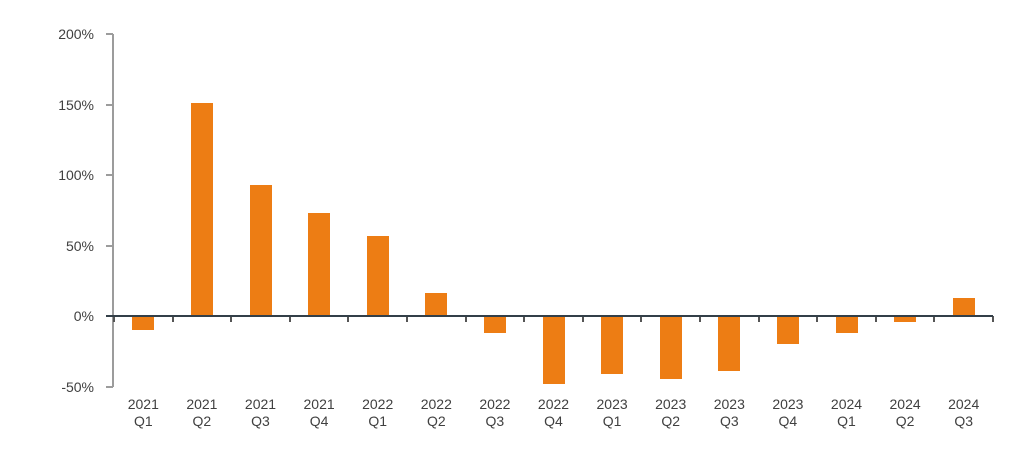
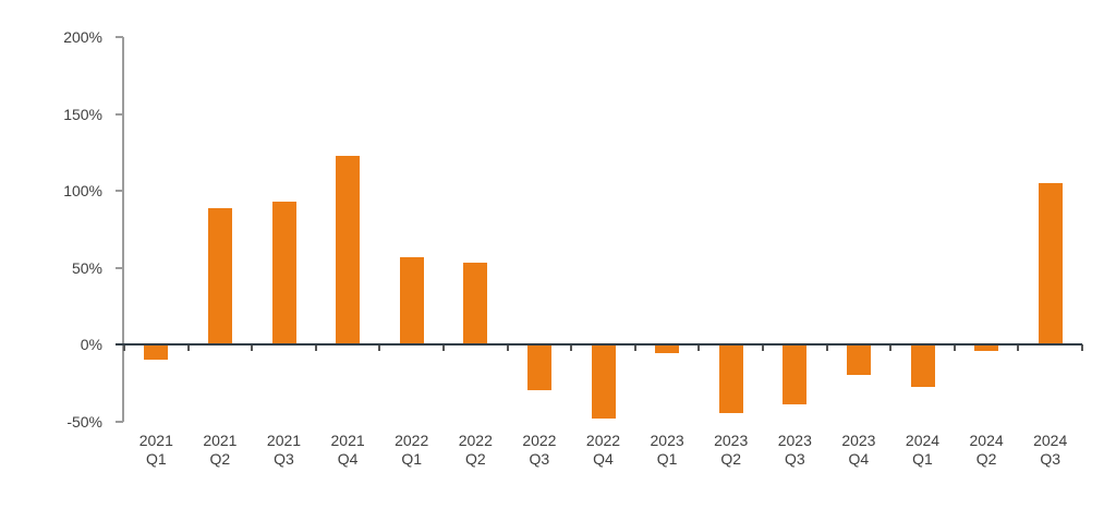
2021 Q2: 151% -> 89%
2021 Q4: 73% -> 123%
2022 Q2: 16% -> 53%
2022 Q3: -12% -> -30%
2023 Q1: -41% -> -6%
2024 Q1: -12% -> -28%
2024 Q3: 13% -> 105%
